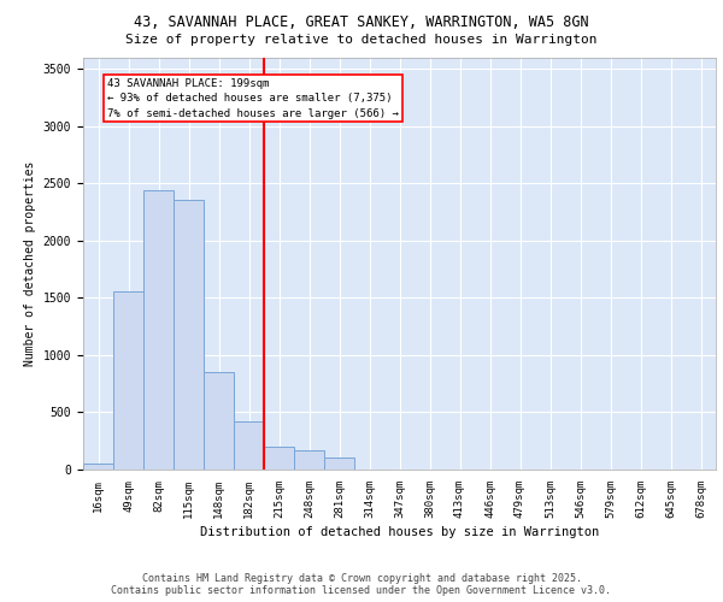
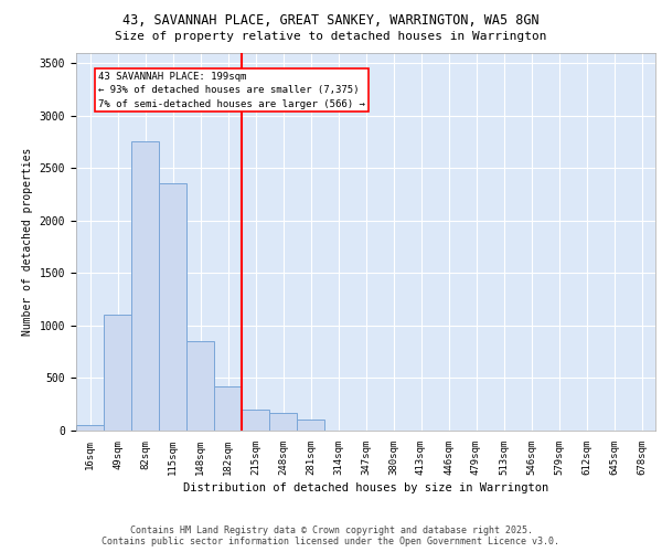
49sqm: 1560 -> 1100
82sqm: 2440 -> 2750
